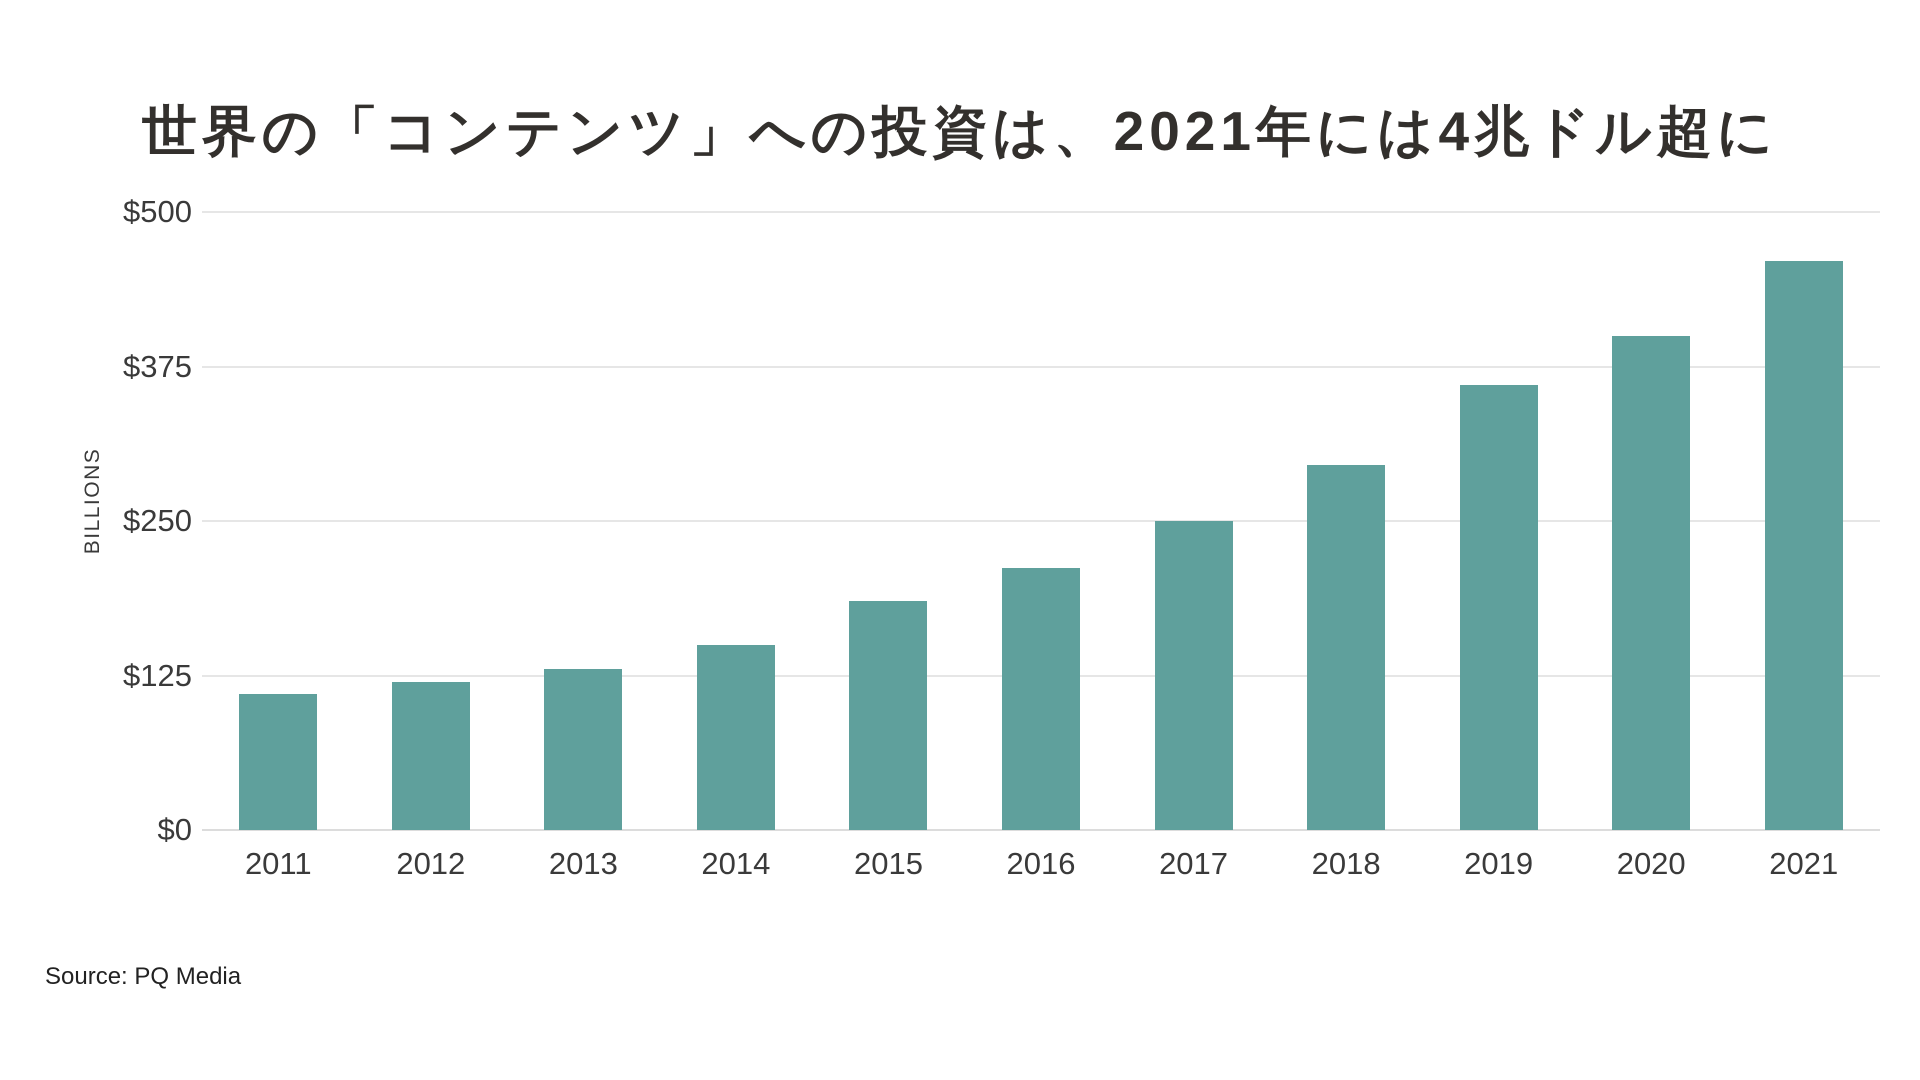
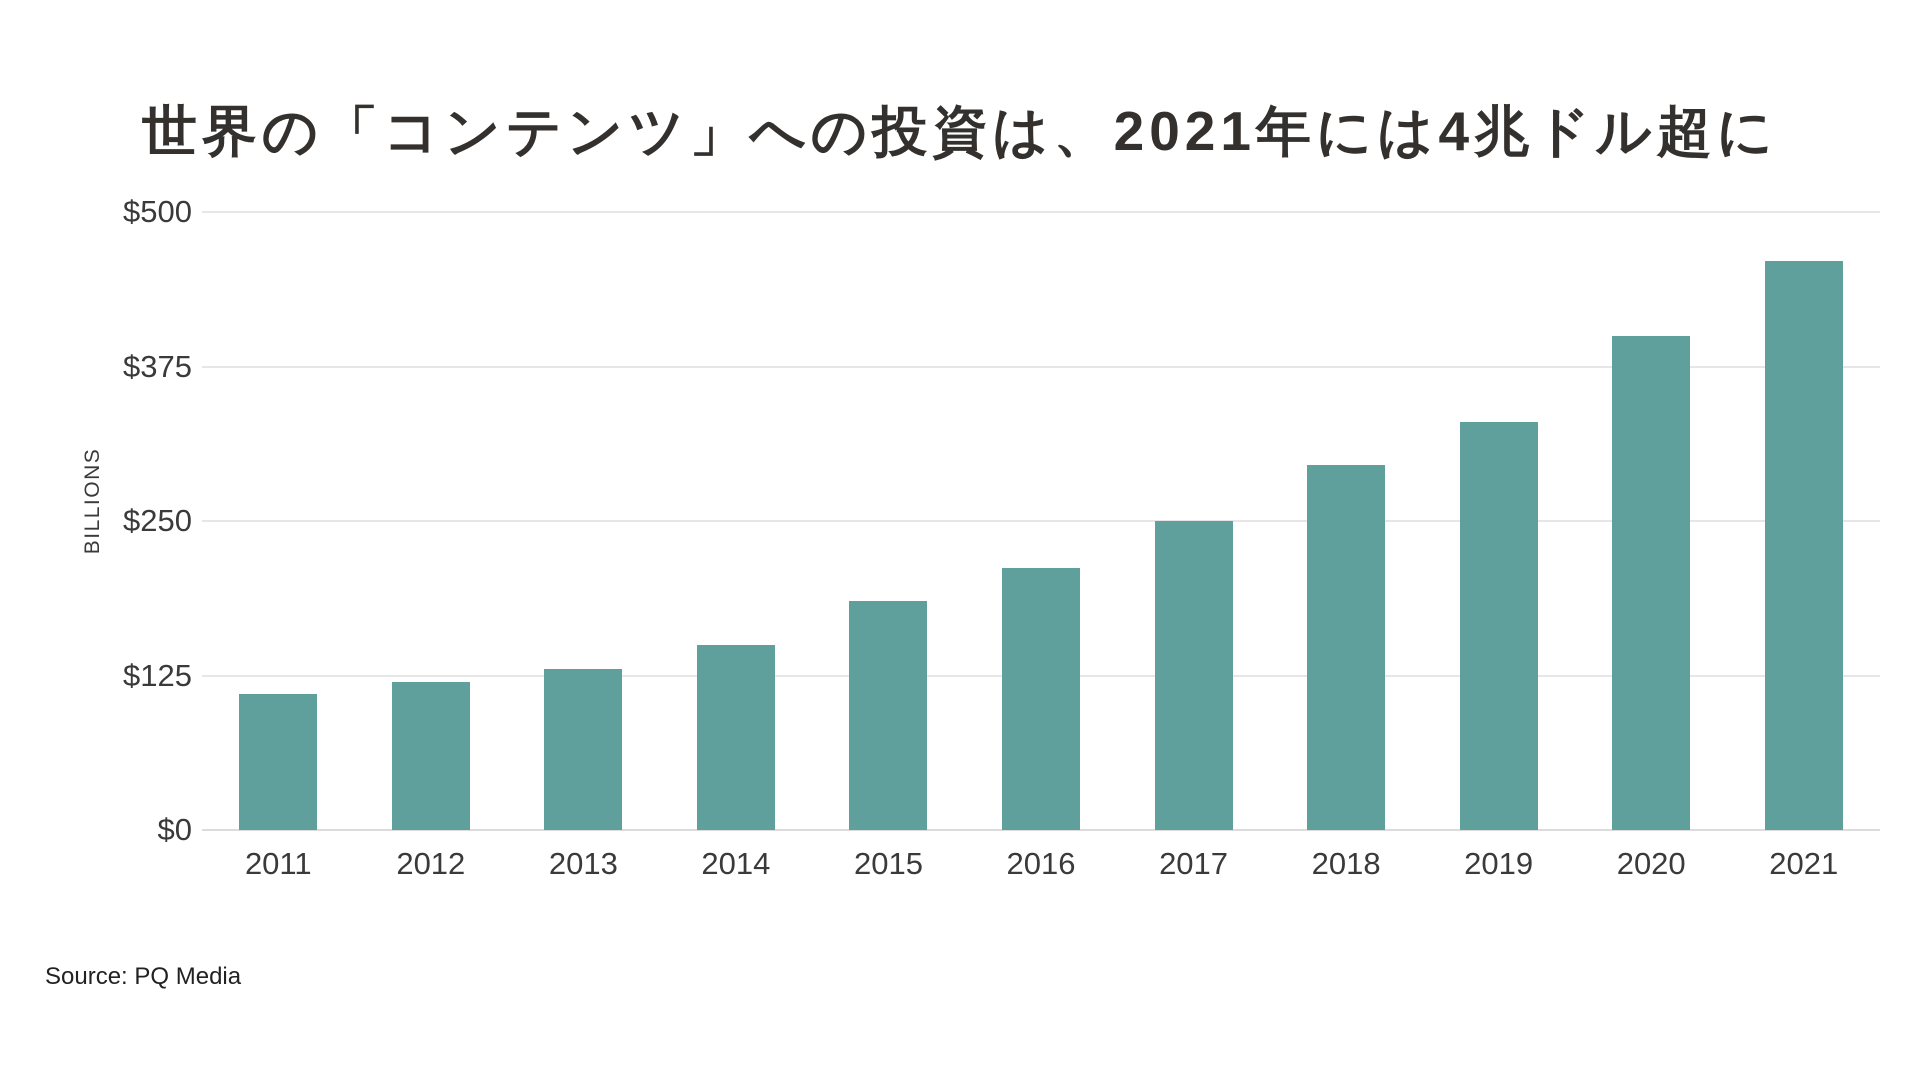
2019: $360 -> $330
